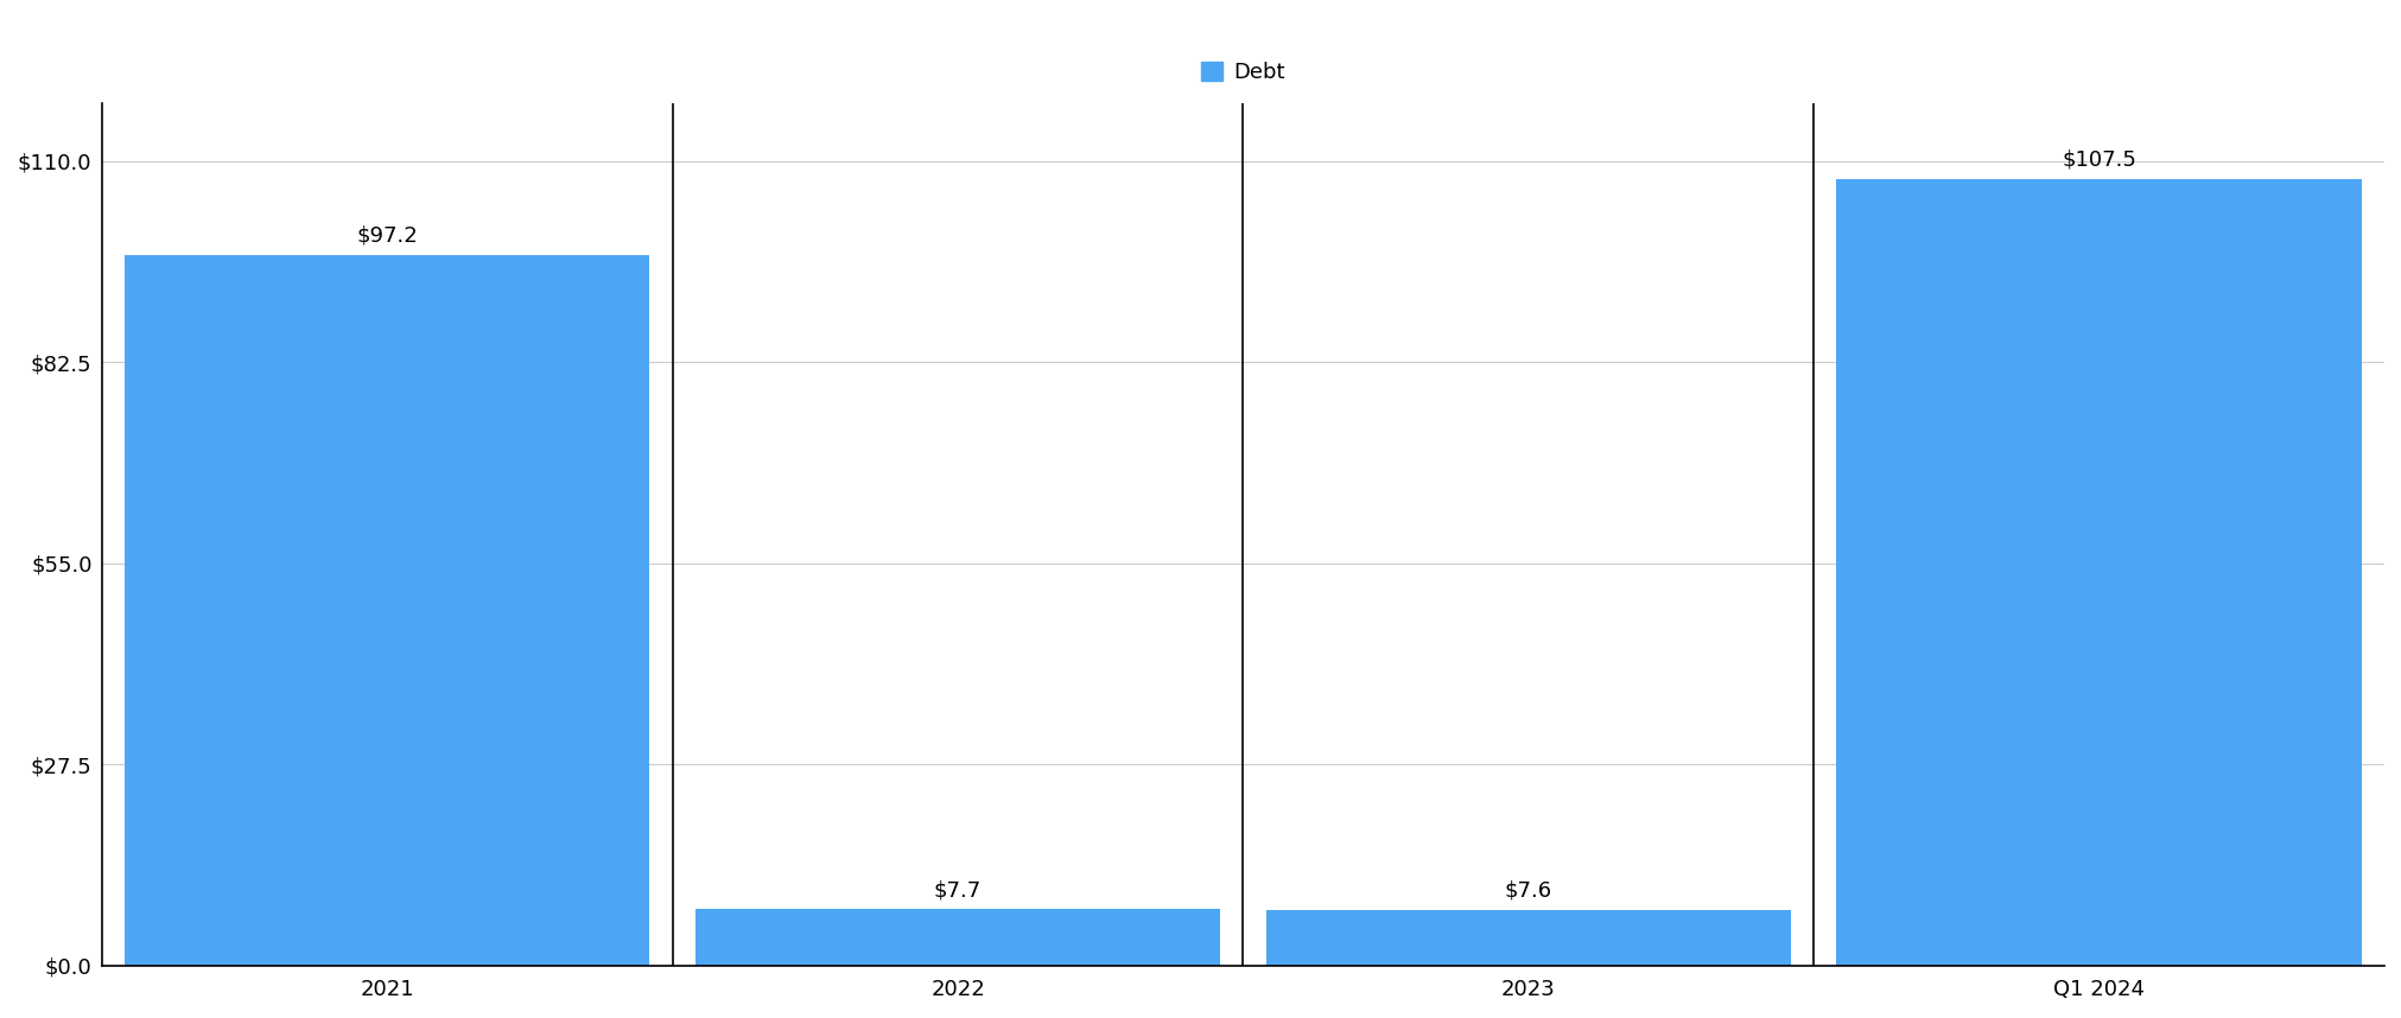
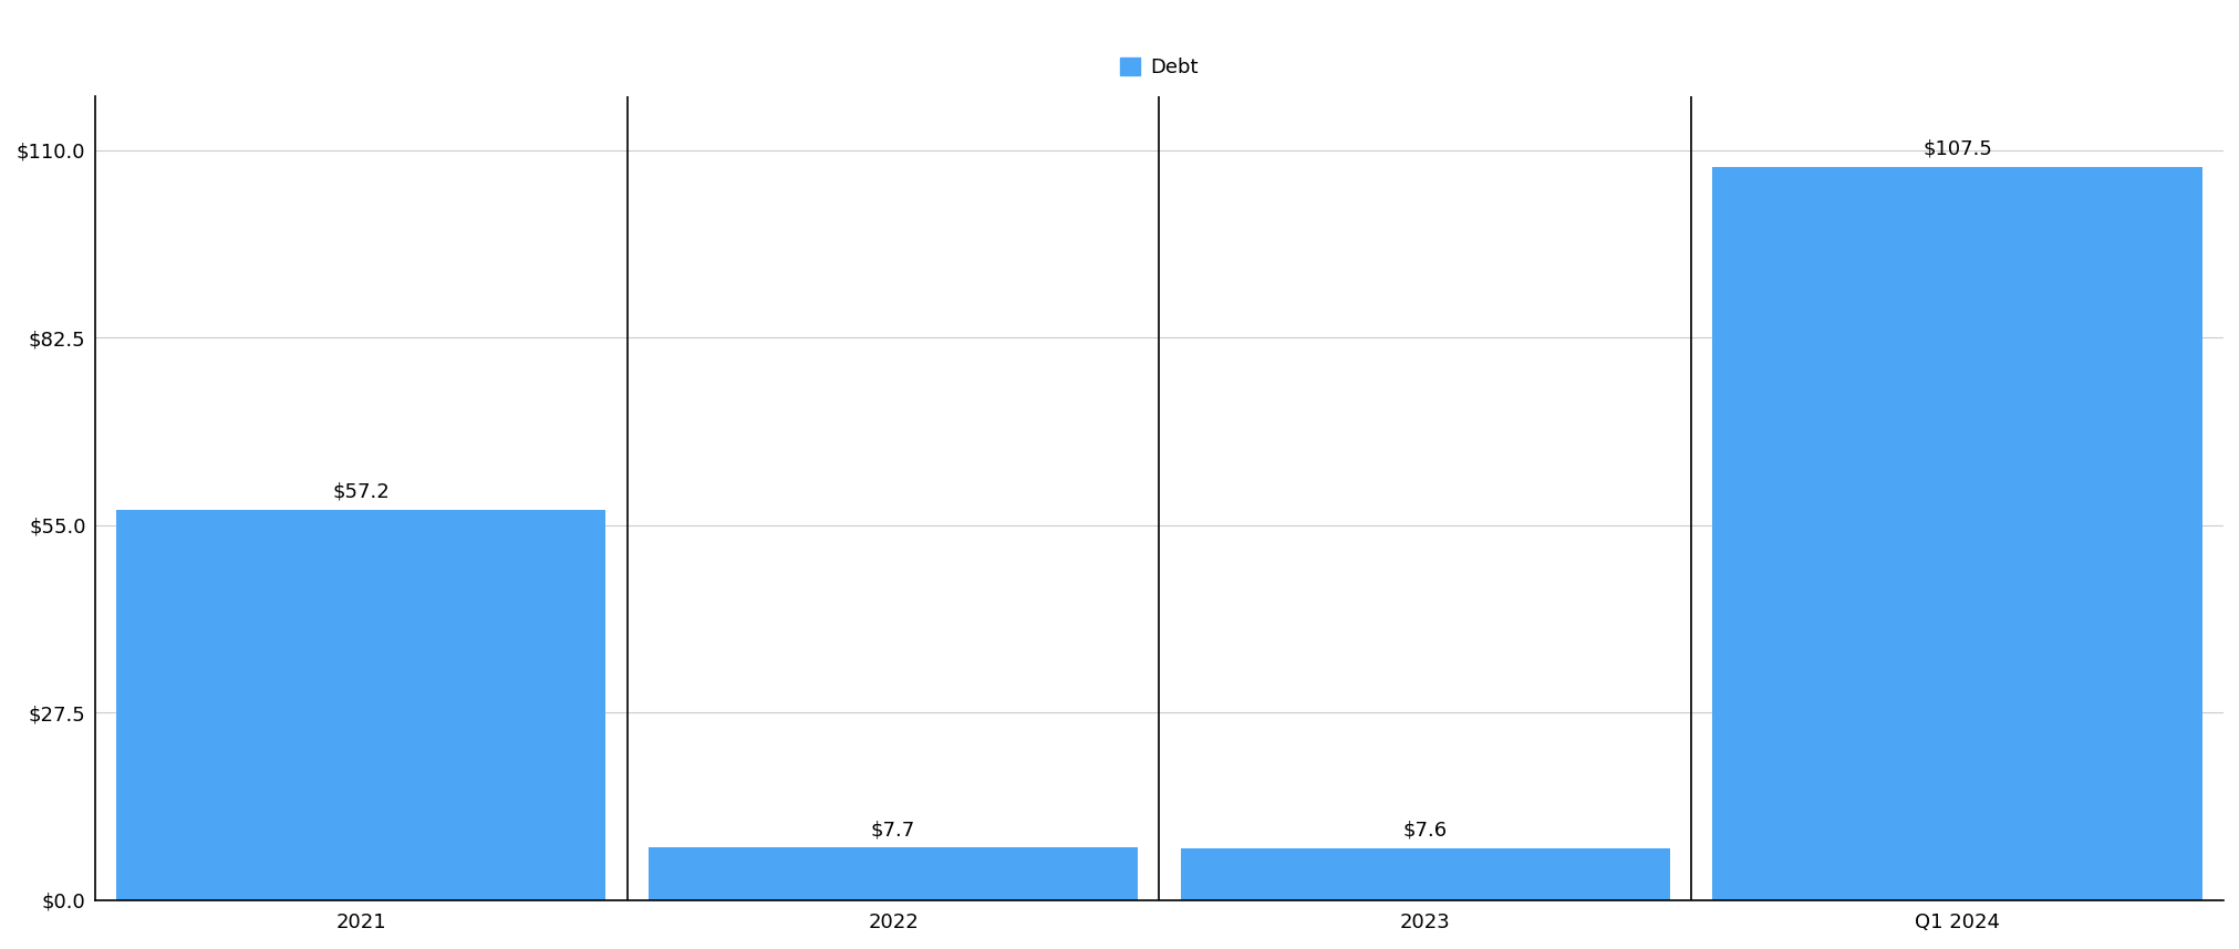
2021: $97.2 -> $57.2
